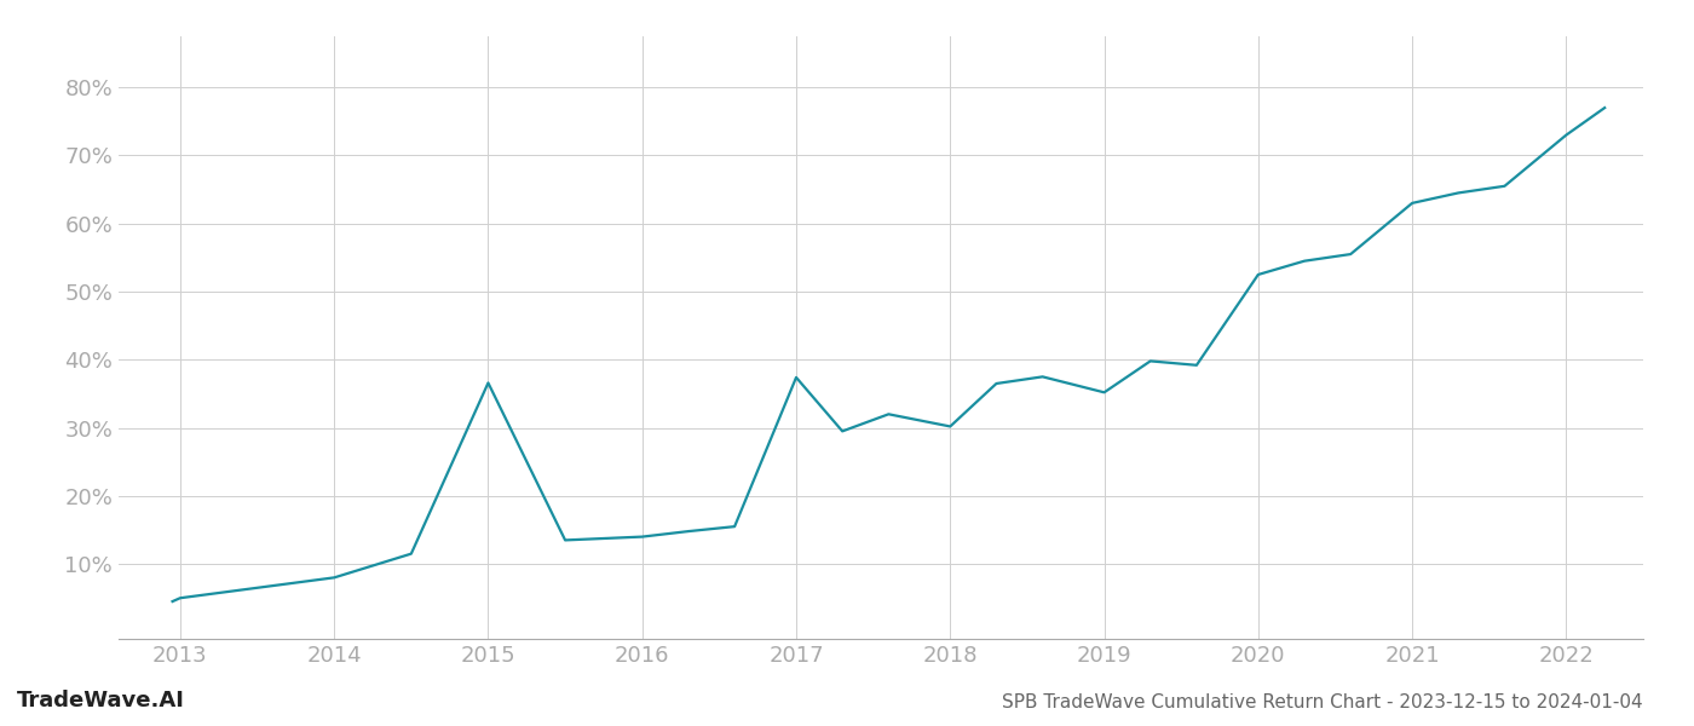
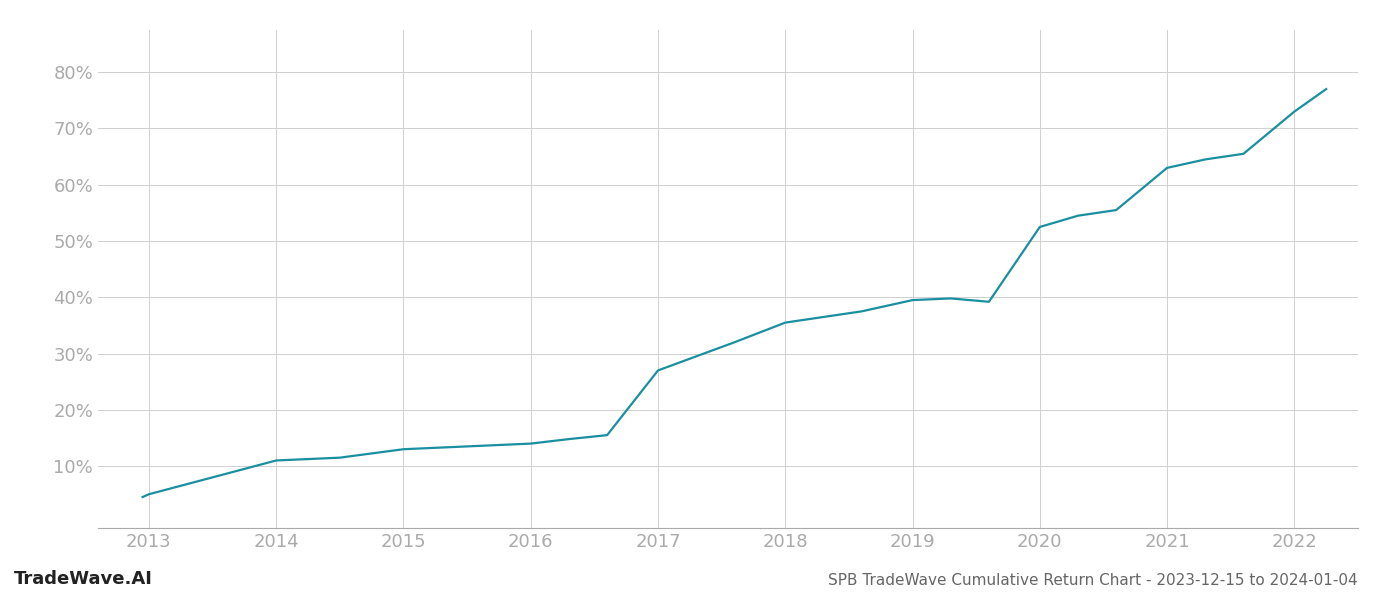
2014: 8.0% -> 11.0%
2015: 36.6% -> 13.0%
2017: 37.4% -> 27.0%
2018: 30.2% -> 35.5%
2019: 35.2% -> 39.5%
